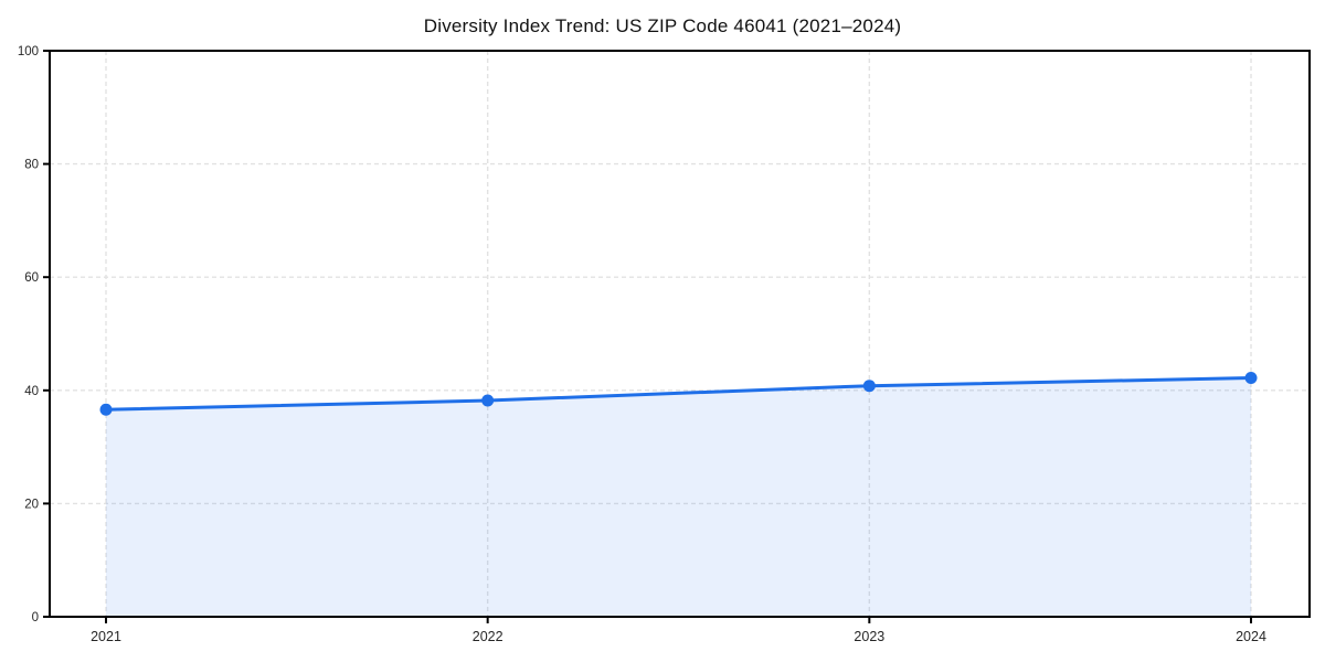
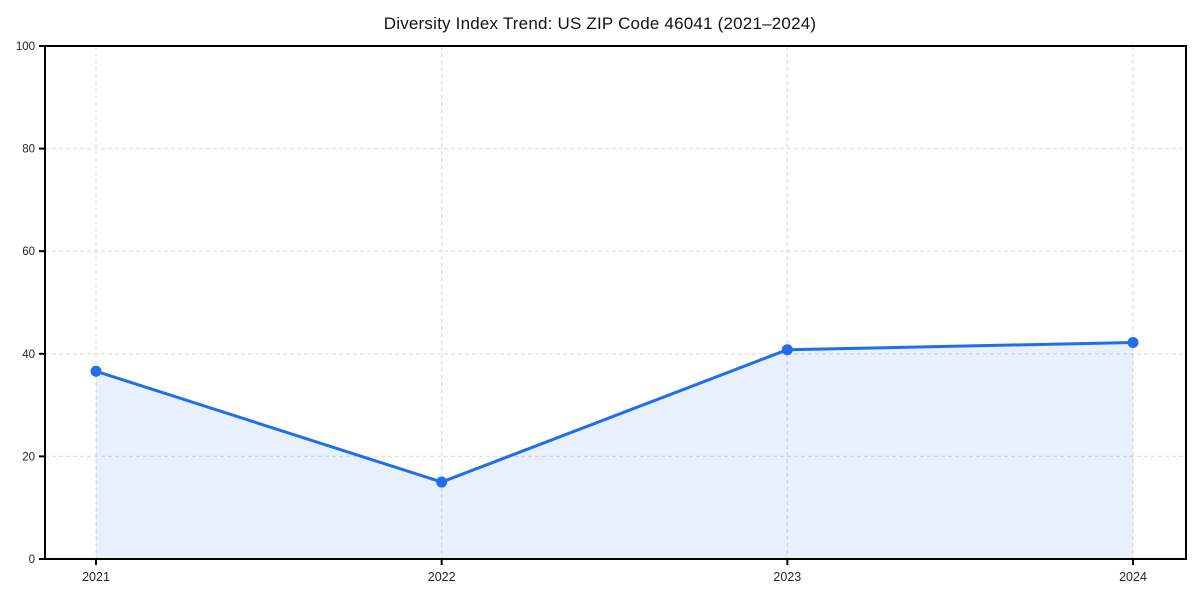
2022: 38 -> 15
